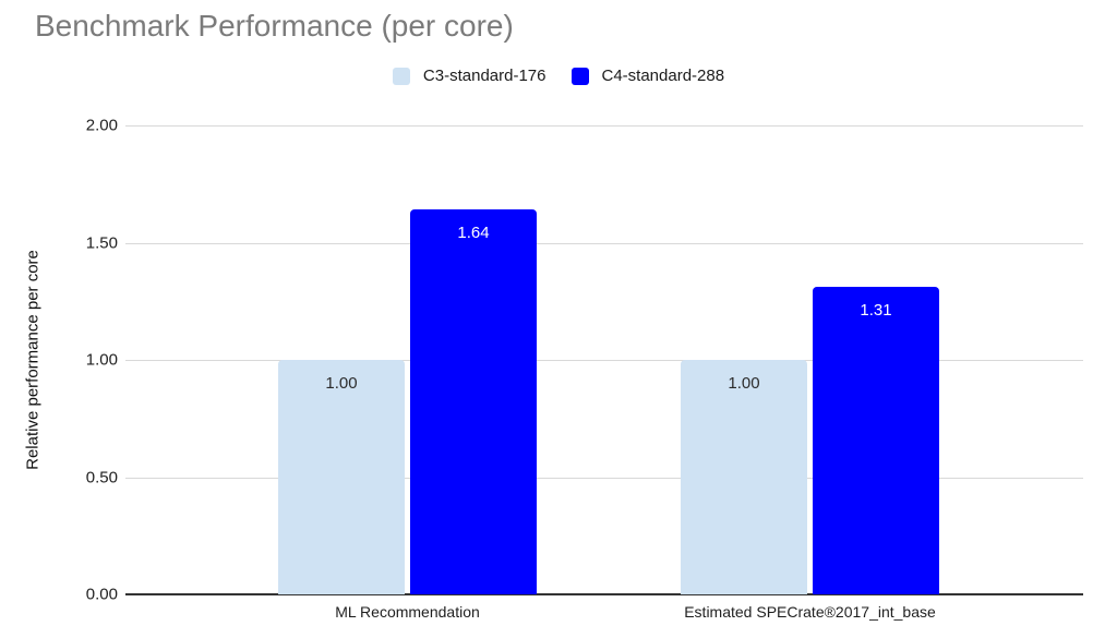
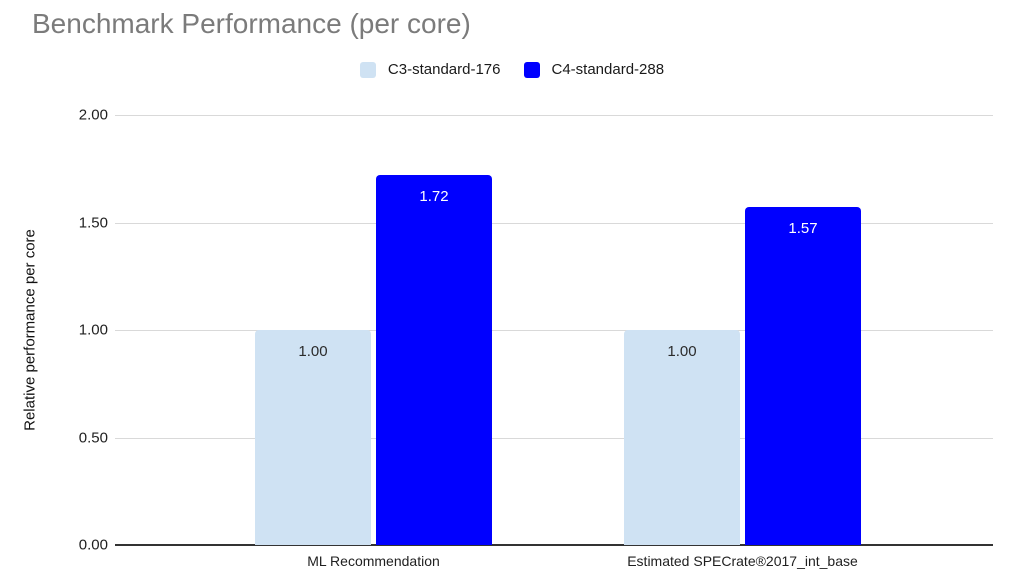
C4-standard-288/ML Recommendation: 1.64 -> 1.72
C4-standard-288/Estimated SPECrate®2017_int_base: 1.31 -> 1.57
